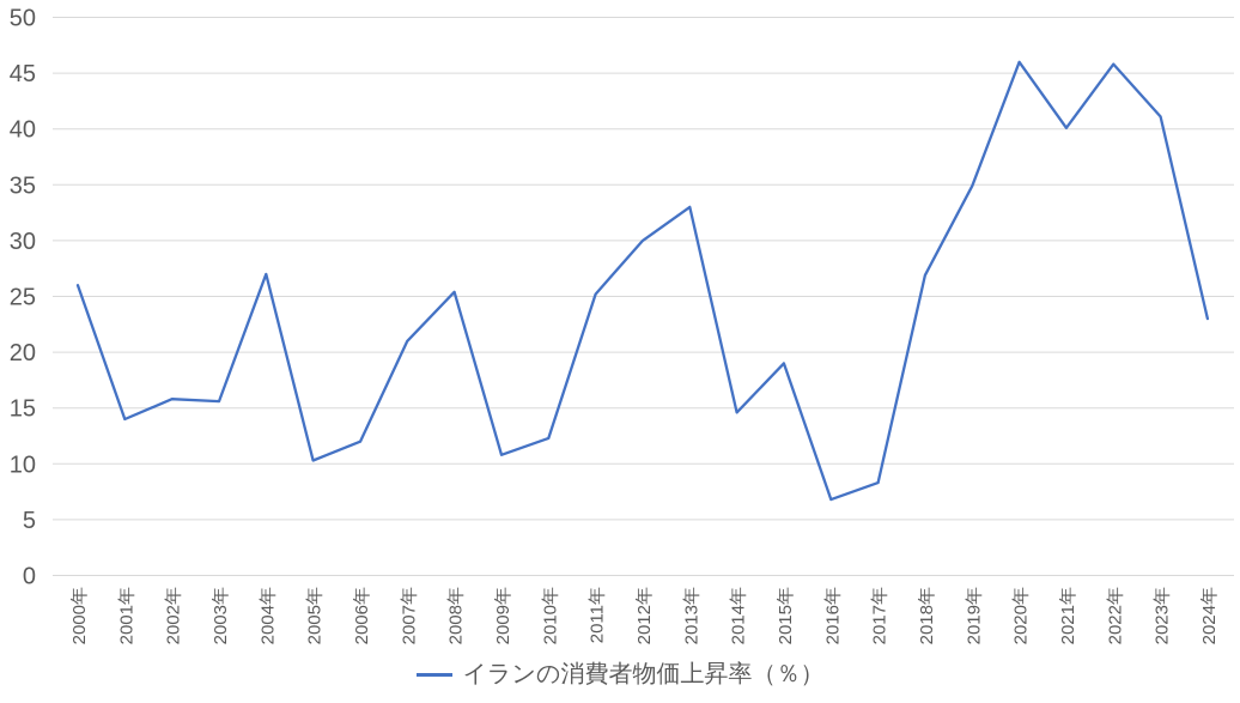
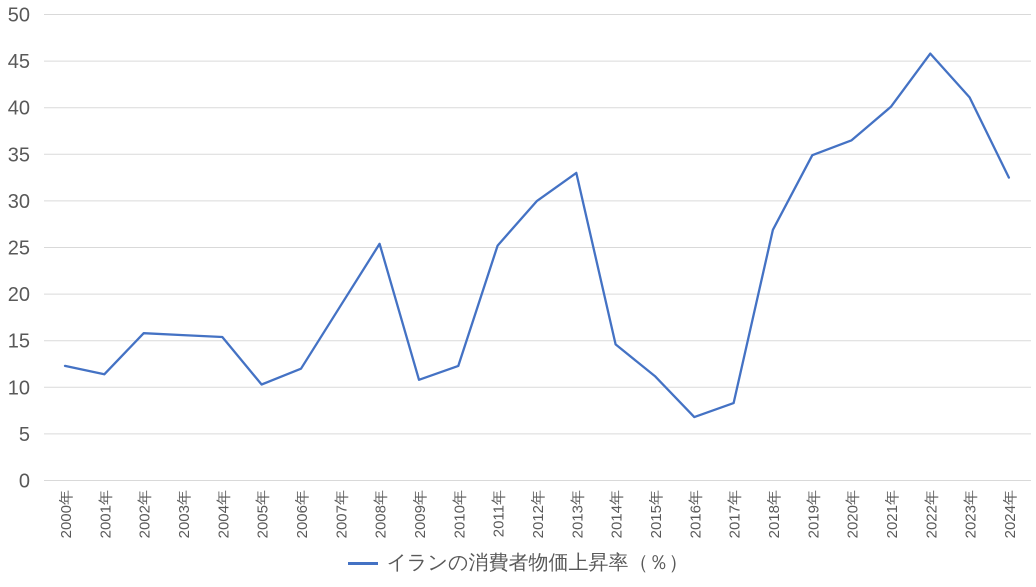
2000年: 26 -> 12
2001年: 14 -> 11
2004年: 27 -> 15
2007年: 21 -> 19
2015年: 19 -> 11
2020年: 46 -> 36
2024年: 23 -> 32
